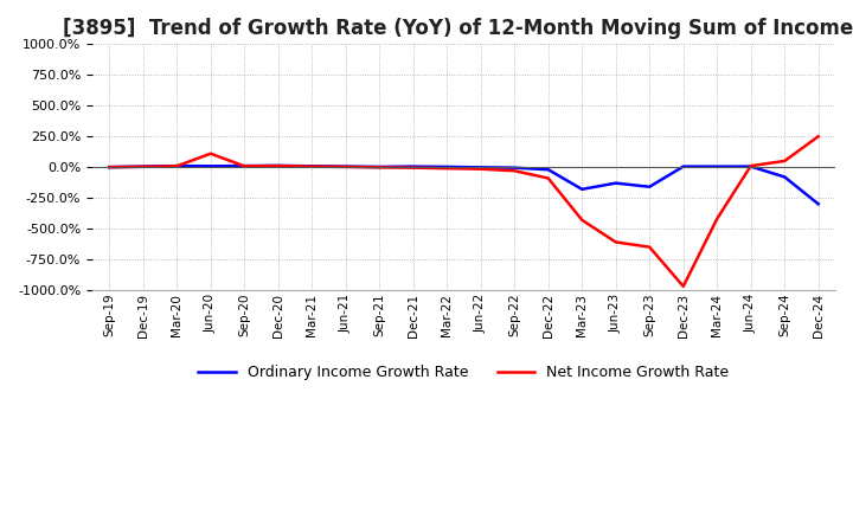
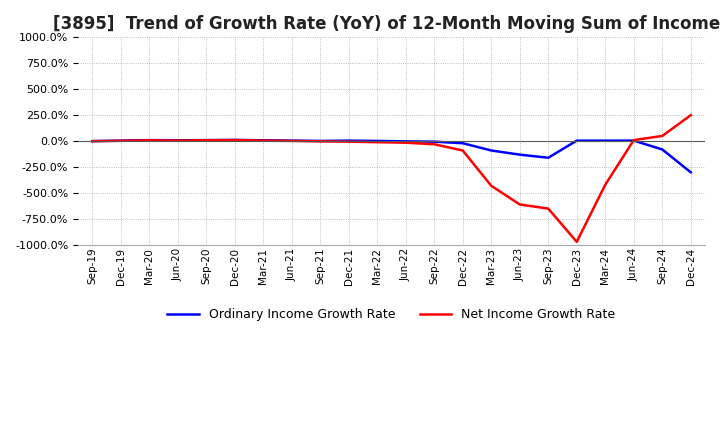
Net Income Growth Rate/Jun-20: 110% -> 0%
Ordinary Income Growth Rate/Mar-23: -180% -> -90%
